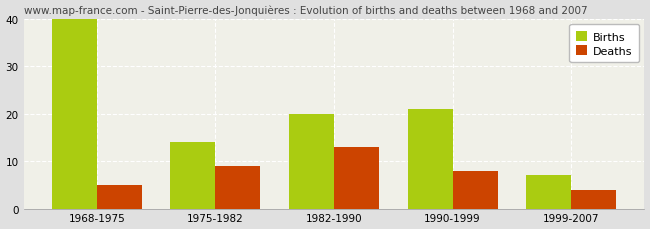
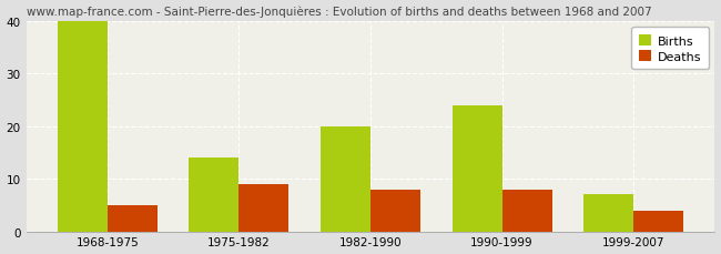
Deaths/1982-1990: 13 -> 8
Births/1990-1999: 21 -> 24
